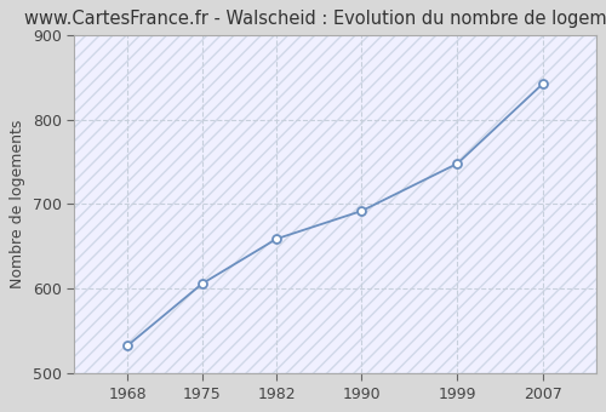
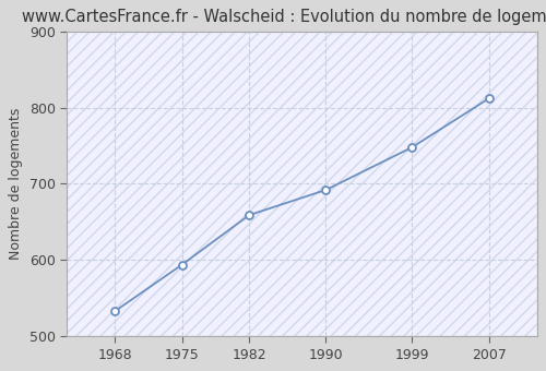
1975: 606 -> 594
2007: 842 -> 812
